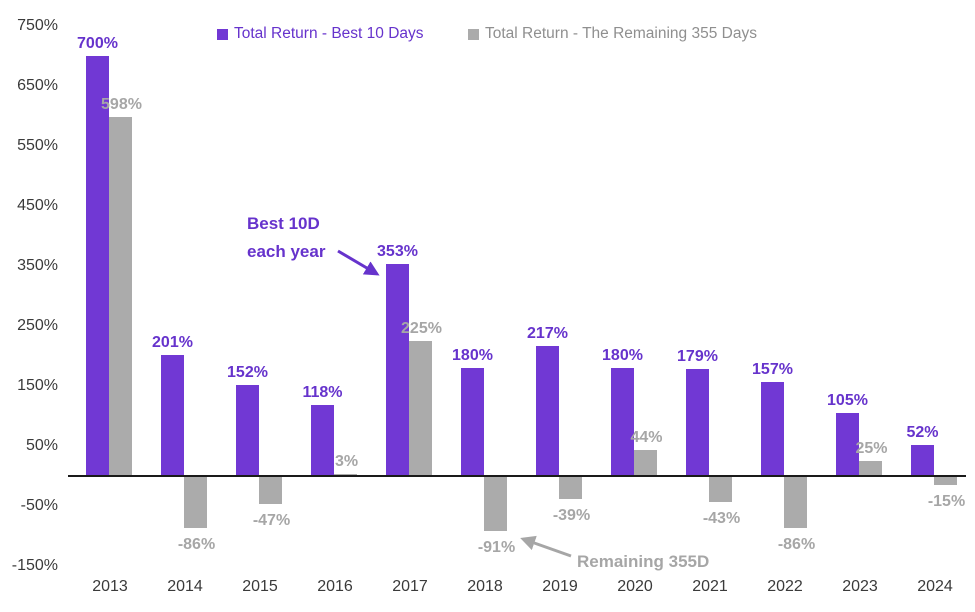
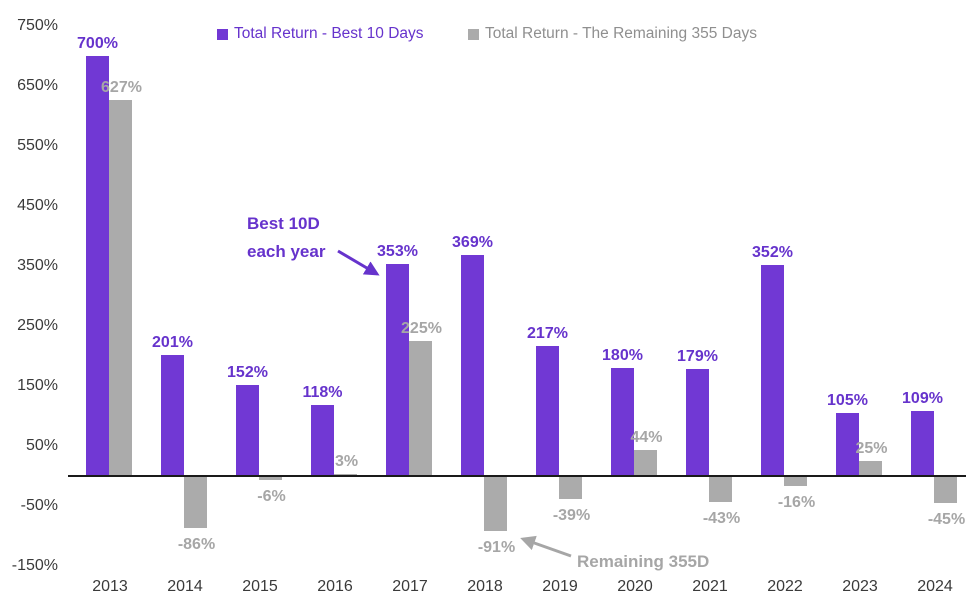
Total Return - The Remaining 355 Days/2013: 598% -> 627%
Total Return - The Remaining 355 Days/2015: -47% -> -6%
Total Return - Best 10 Days/2018: 180% -> 369%
Total Return - Best 10 Days/2022: 157% -> 352%
Total Return - The Remaining 355 Days/2022: -86% -> -16%
Total Return - Best 10 Days/2024: 52% -> 109%
Total Return - The Remaining 355 Days/2024: -15% -> -45%
